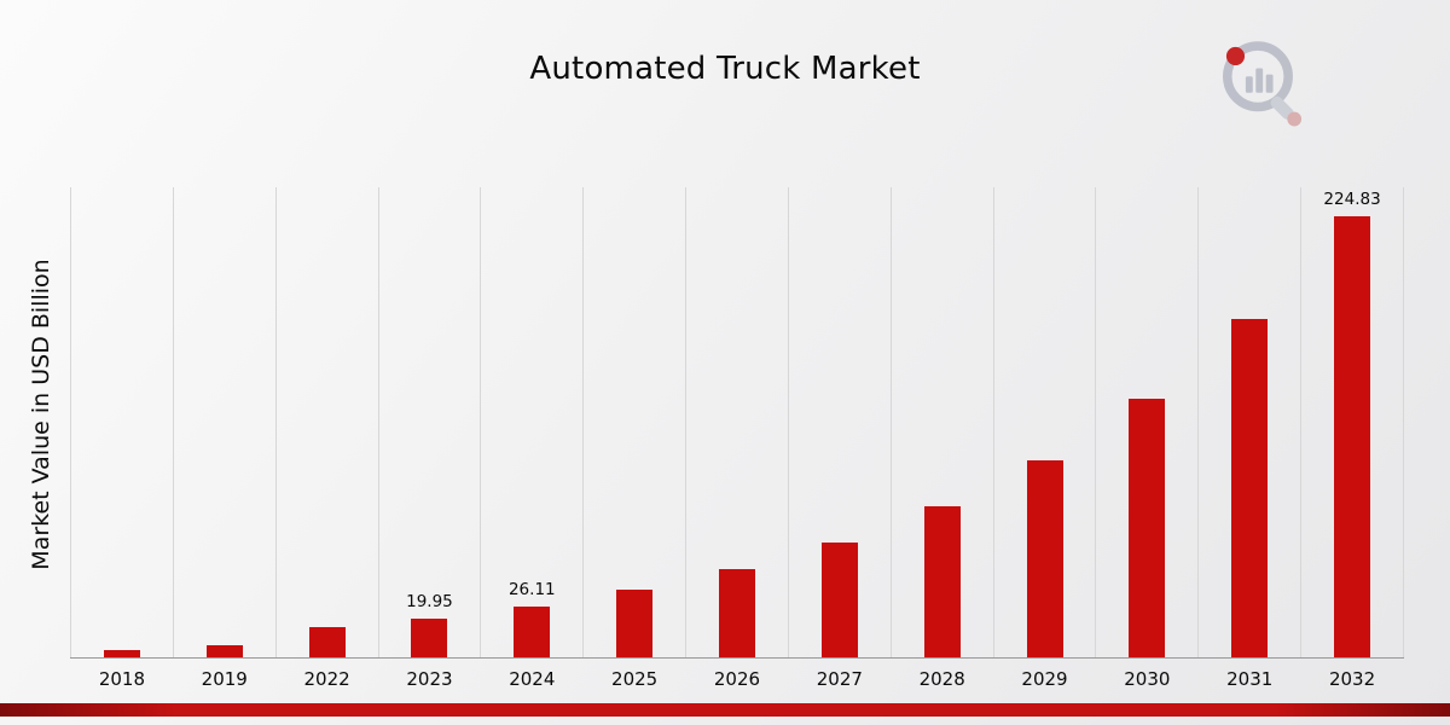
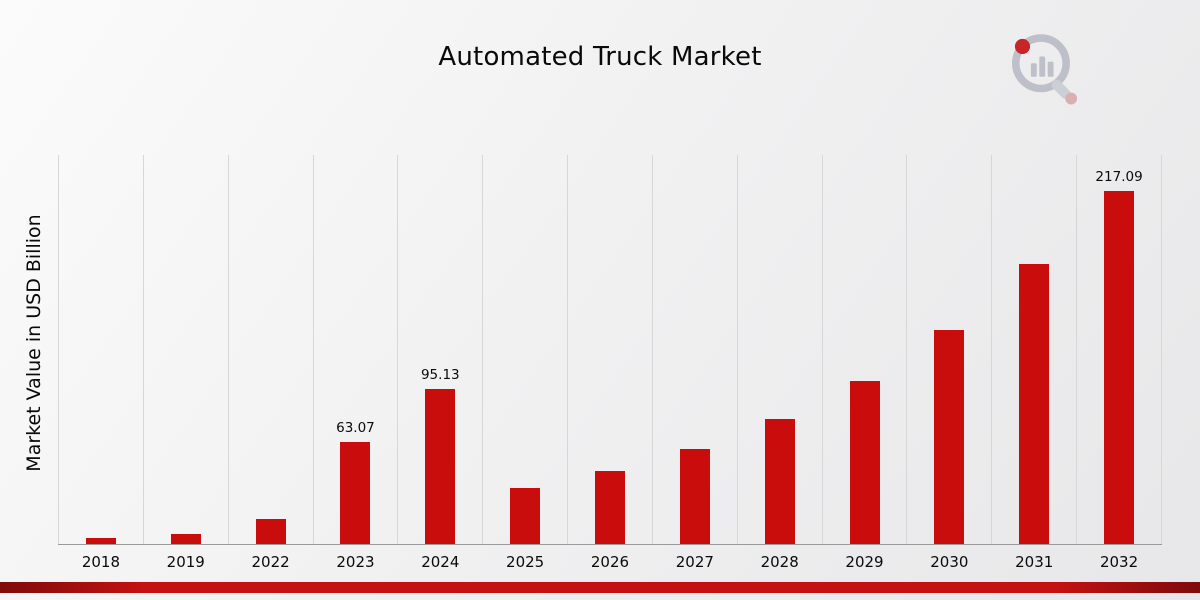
2023: 19.95 -> 63.07
2024: 26.11 -> 95.13
2032: 224.83 -> 217.09
